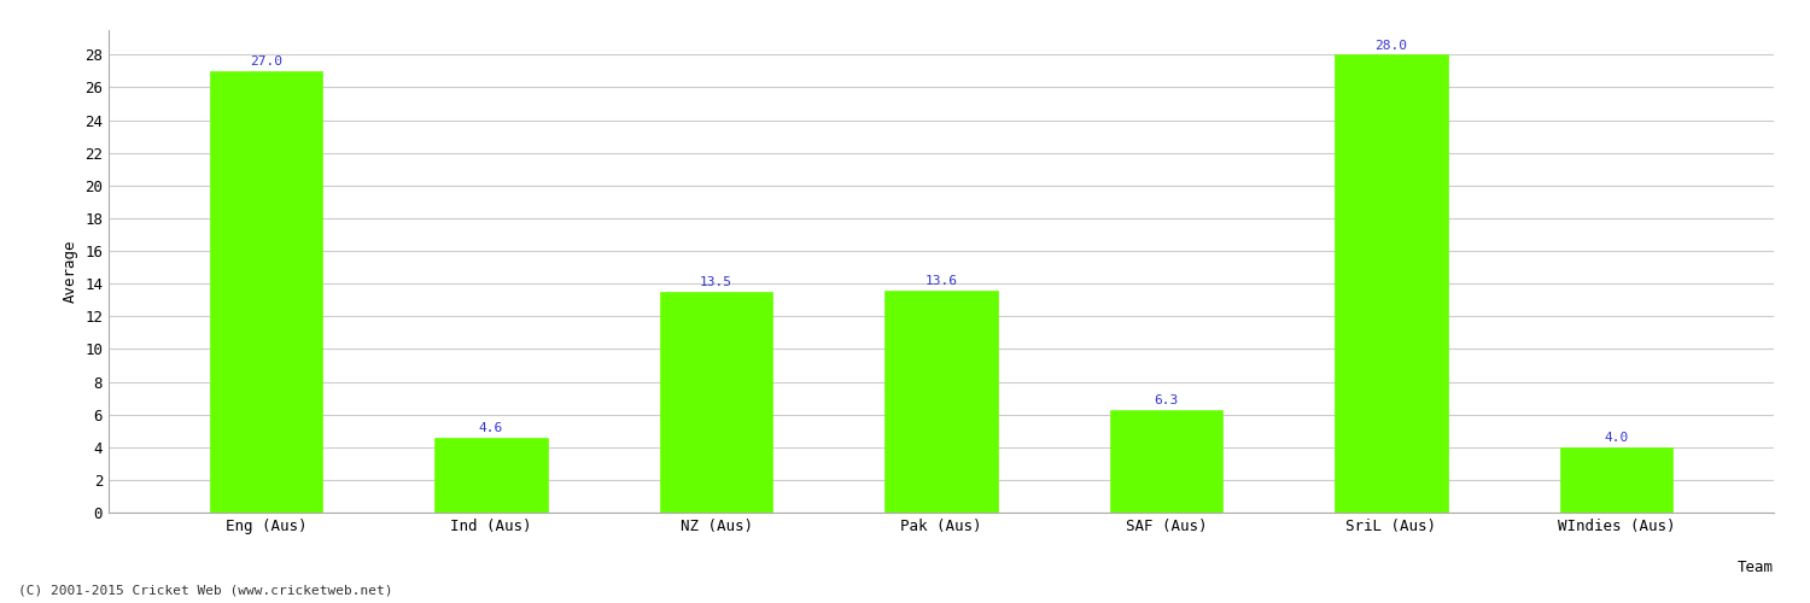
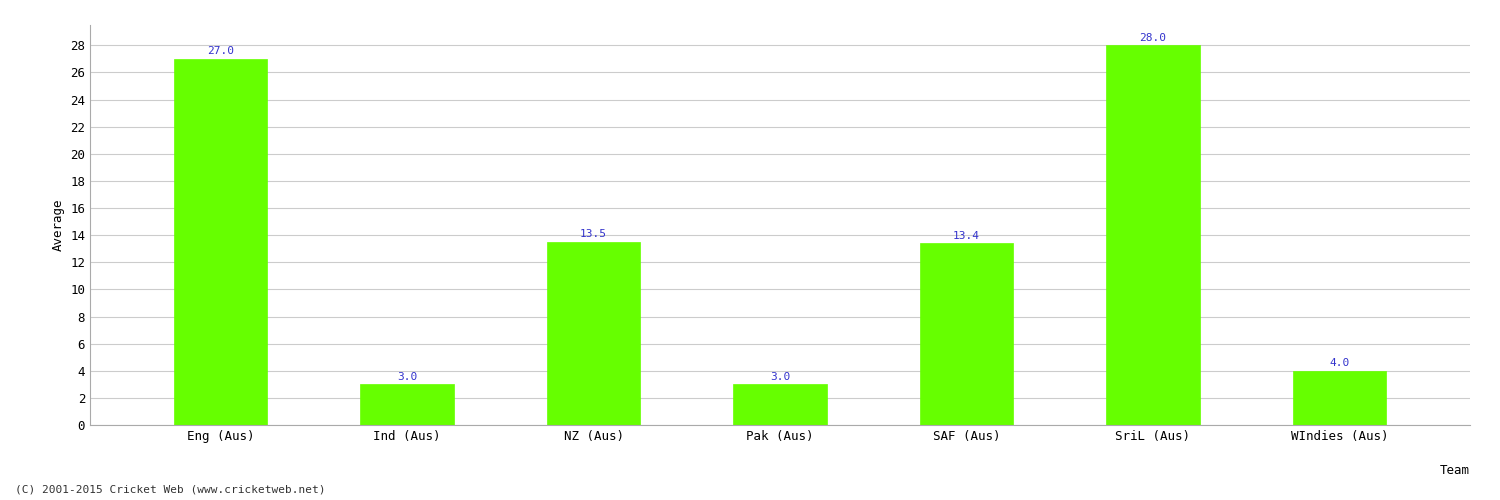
Ind (Aus): 4.6 -> 3.0
Pak (Aus): 13.6 -> 3.0
SAF (Aus): 6.3 -> 13.4
